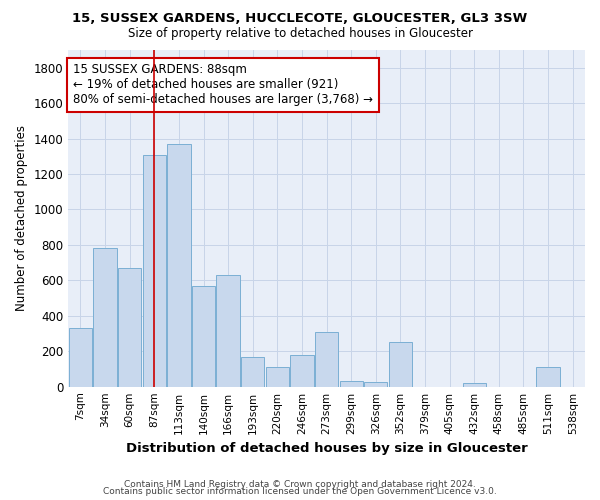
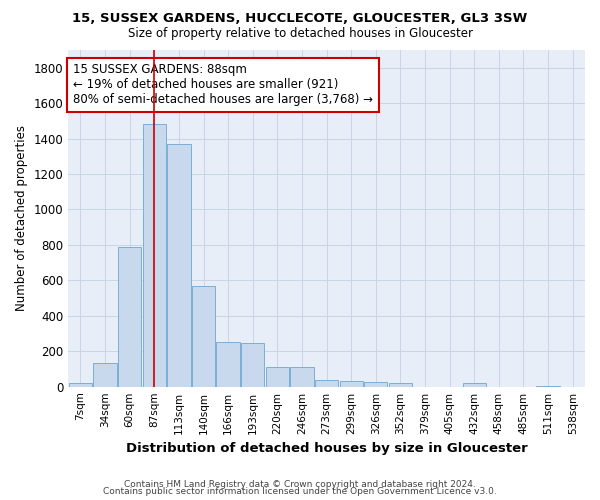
7sqm: 330 -> 20
34sqm: 780 -> 140
60sqm: 670 -> 790
87sqm: 1310 -> 1480
166sqm: 630 -> 250
193sqm: 170 -> 240
246sqm: 180 -> 110
273sqm: 310 -> 40
352sqm: 250 -> 20
511sqm: 110 -> 0
